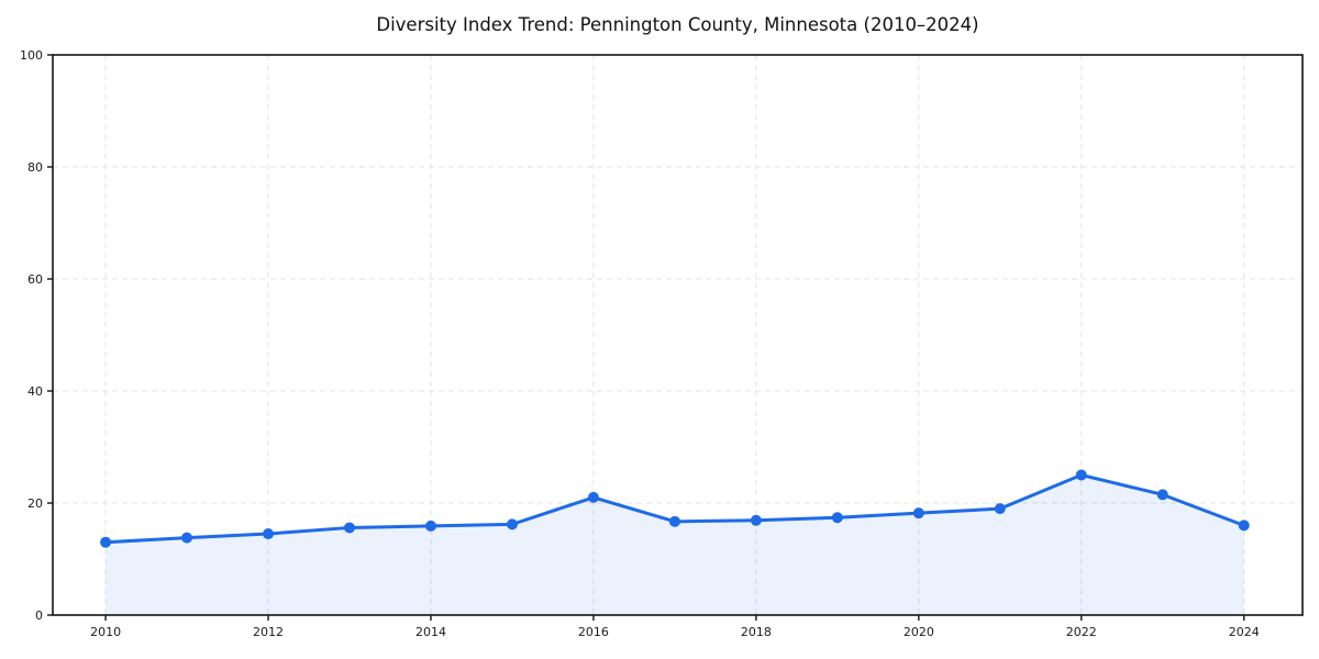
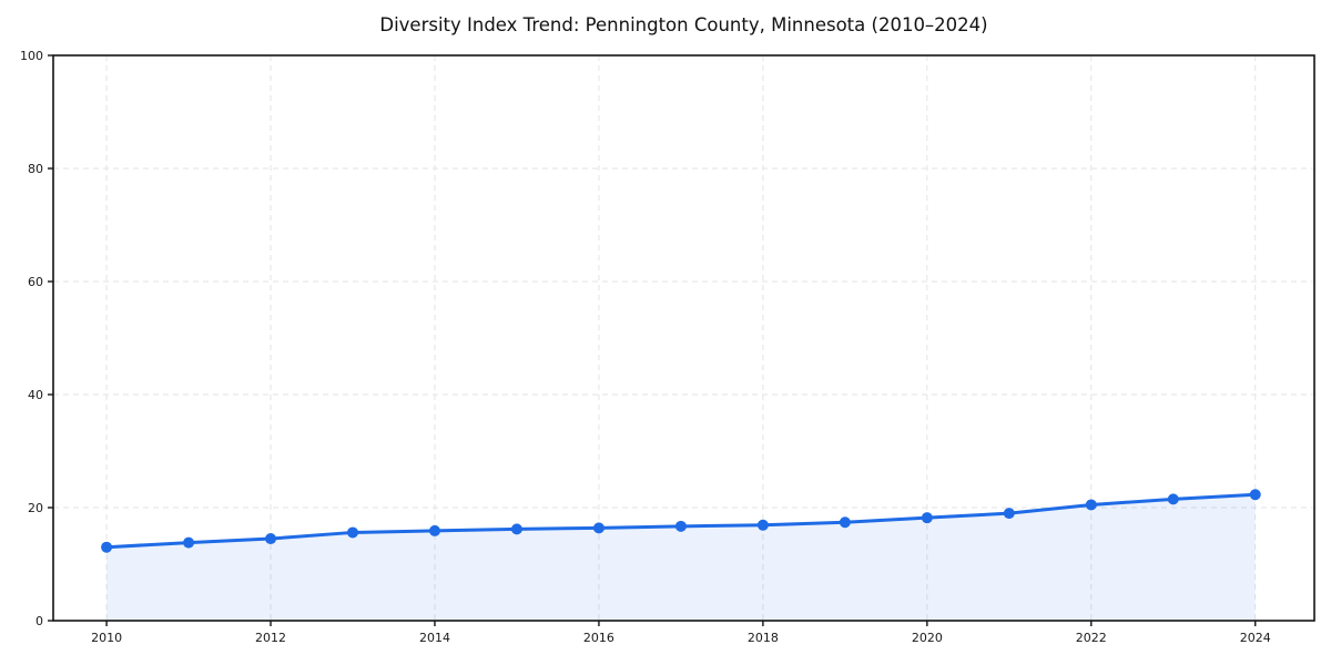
2016: 21 -> 16
2022: 25 -> 20
2024: 16 -> 22
